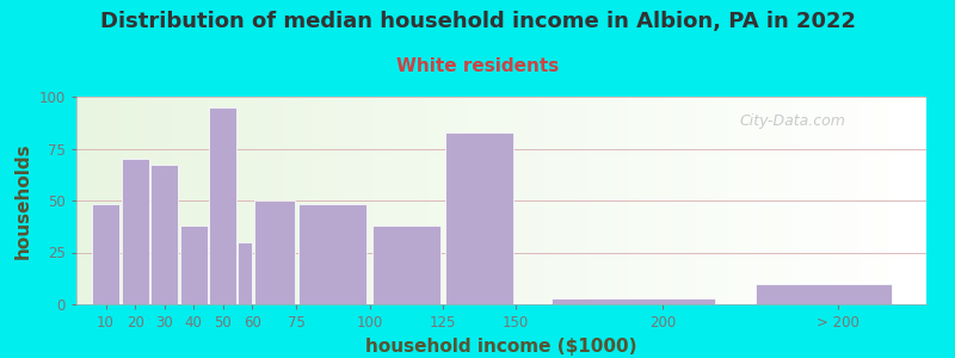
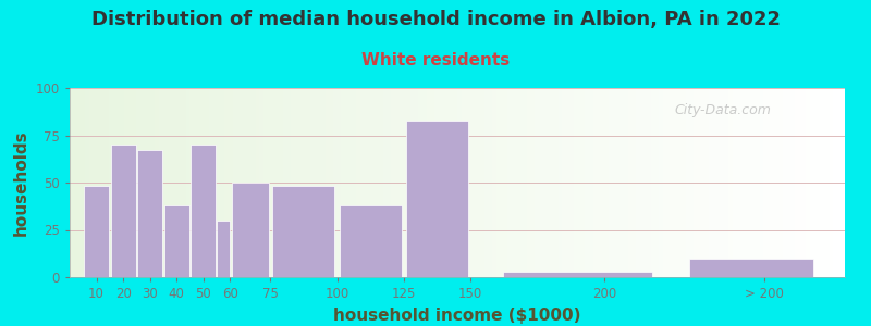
50: 95 -> 70
